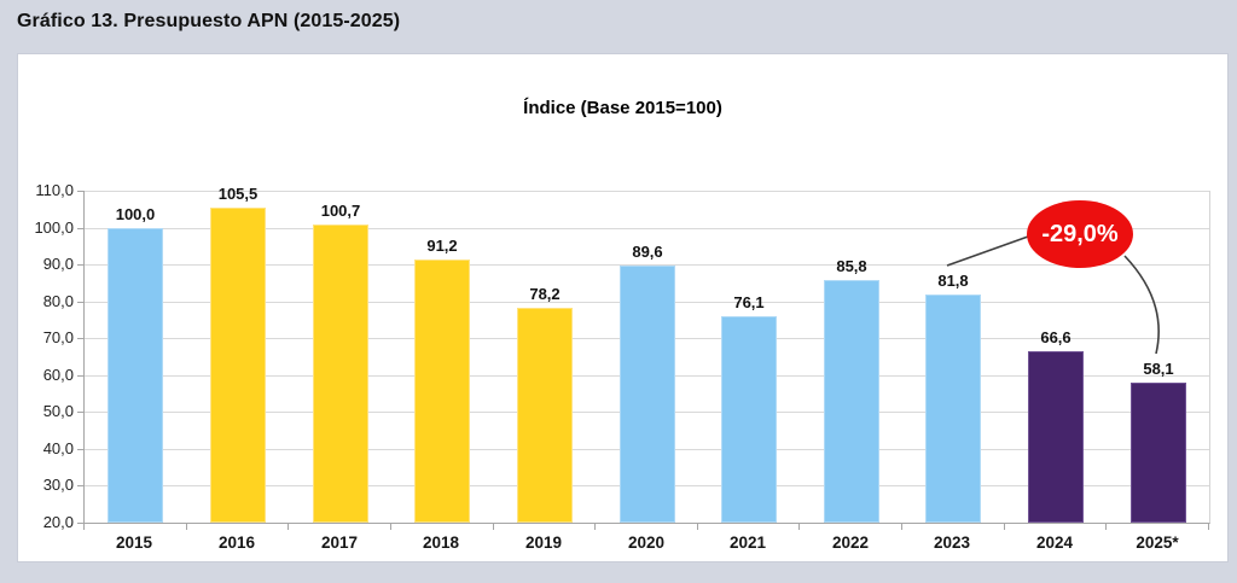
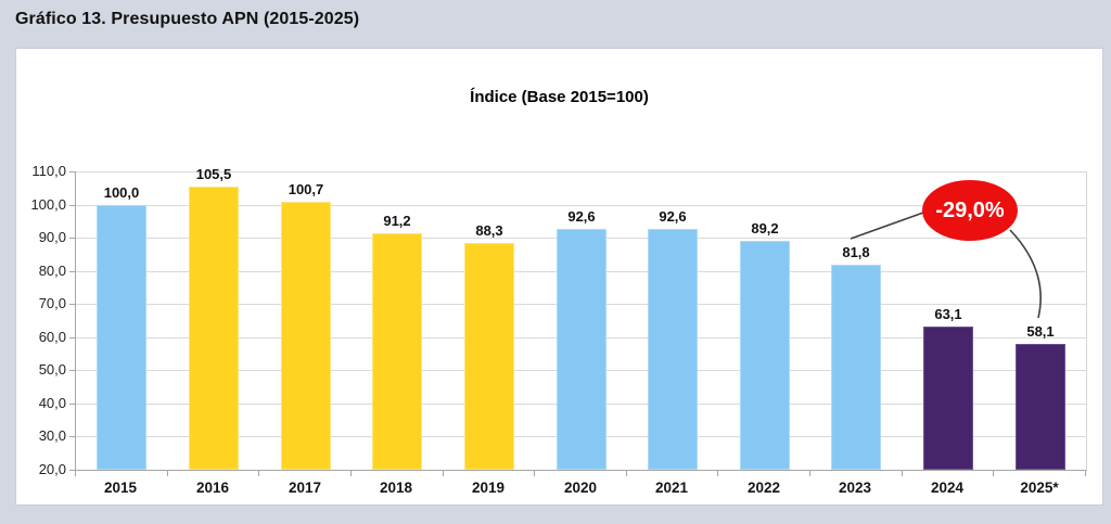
2019: 78,2 -> 88,3
2020: 89,6 -> 92,6
2021: 76,1 -> 92,6
2022: 85,8 -> 89,2
2024: 66,6 -> 63,1
